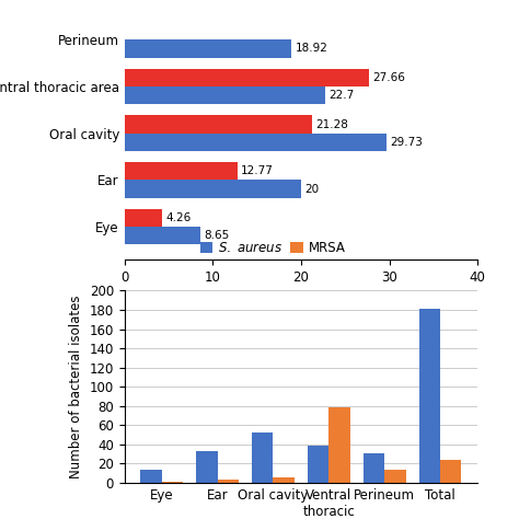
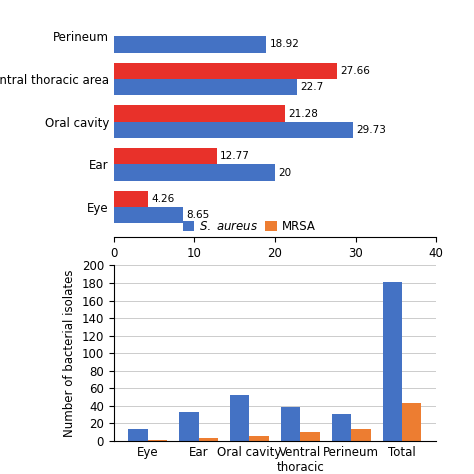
MRSA/Ventral thoracic: 78 -> 10
MRSA/Total: 24 -> 43
